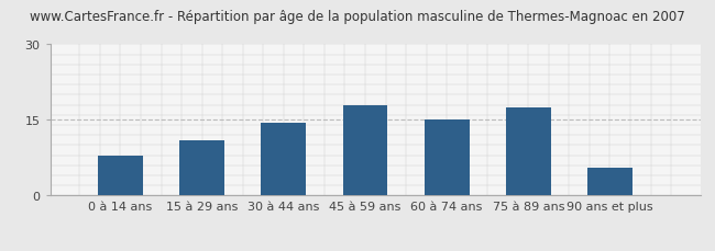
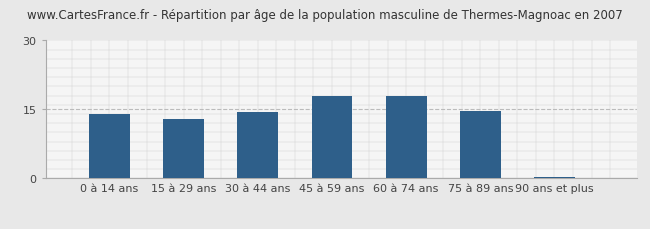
0 à 14 ans: 8.0 -> 14.0
15 à 29 ans: 11.0 -> 13.0
60 à 74 ans: 15.0 -> 18.0
75 à 89 ans: 17.5 -> 14.7
90 ans et plus: 5.5 -> 0.3
